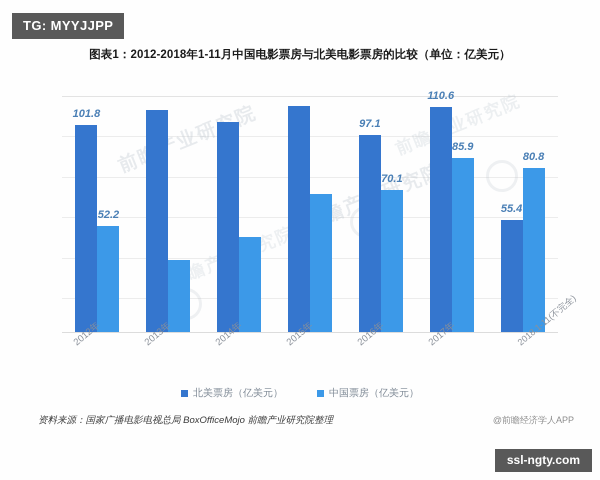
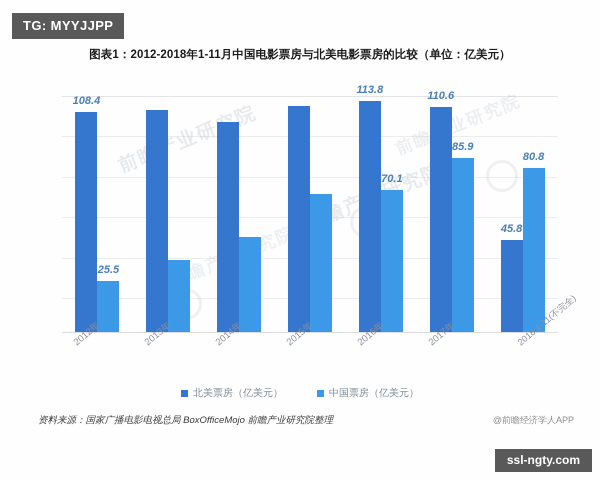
北美票房（亿美元）/2012年: 101.8 -> 108.4
中国票房（亿美元）/2012年: 52.2 -> 25.5
北美票房（亿美元）/2016年: 97.1 -> 113.8
北美票房（亿美元）/2018.1-11(不完全): 55.4 -> 45.8
